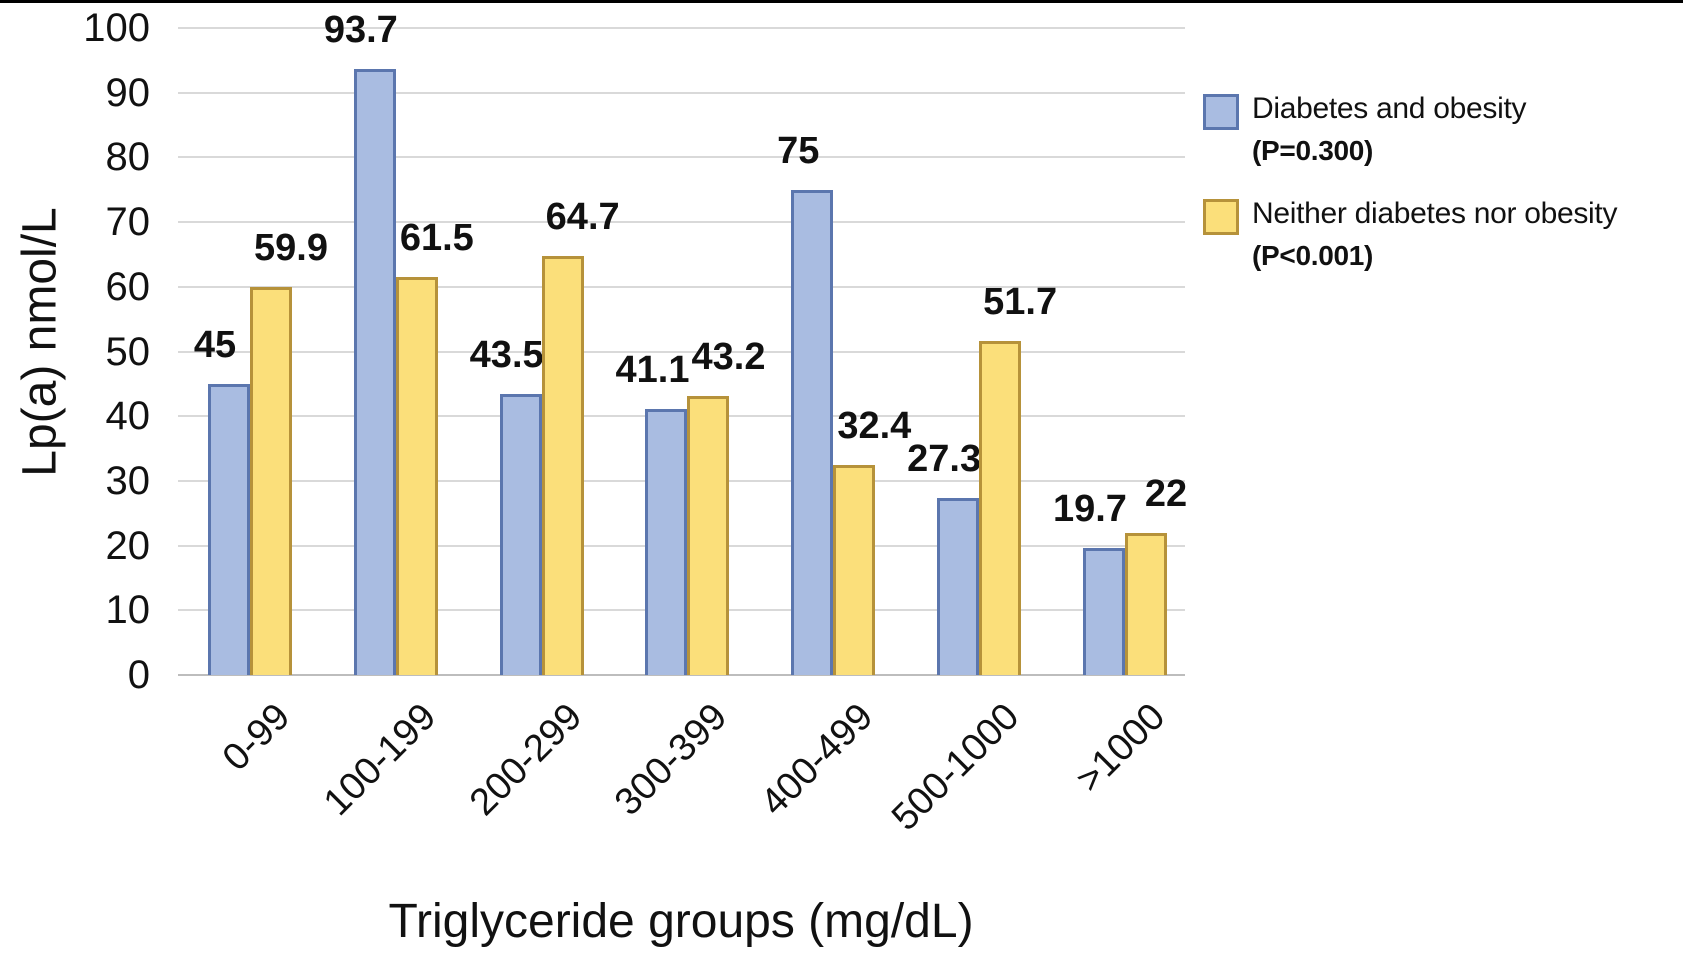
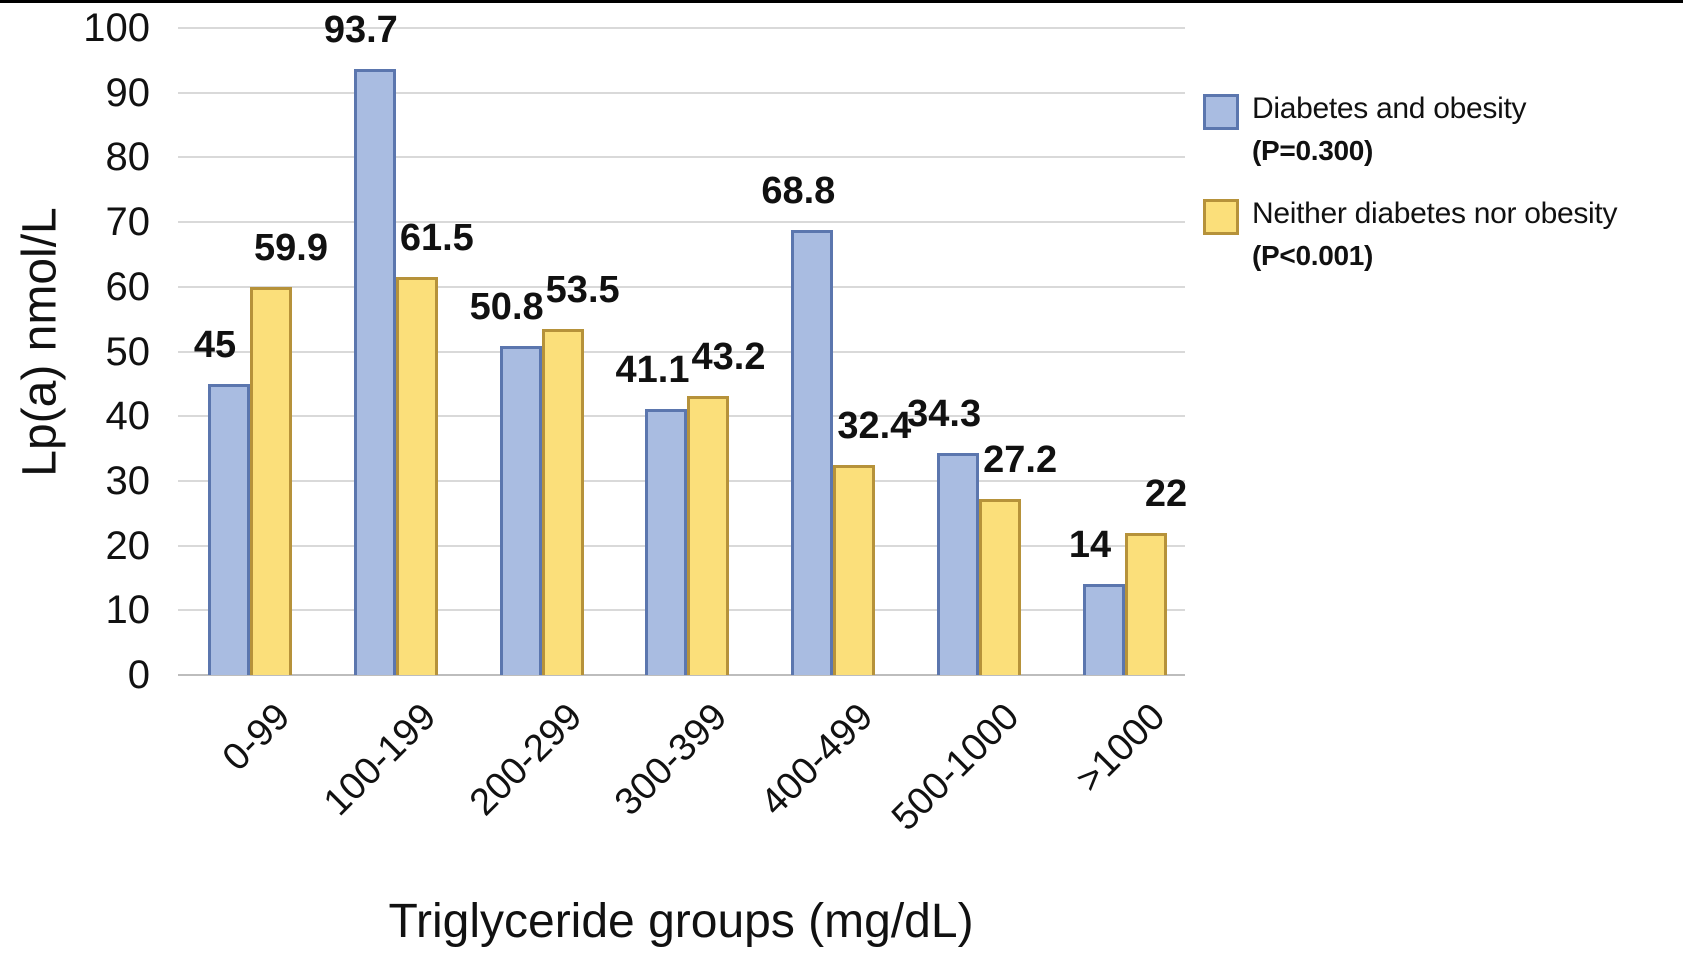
Diabetes and obesity/200-299: 43.5 -> 50.8
Neither diabetes nor obesity/200-299: 64.7 -> 53.5
Diabetes and obesity/400-499: 75 -> 68.8
Diabetes and obesity/500-1000: 27.3 -> 34.3
Neither diabetes nor obesity/500-1000: 51.7 -> 27.2
Diabetes and obesity/>1000: 19.7 -> 14
